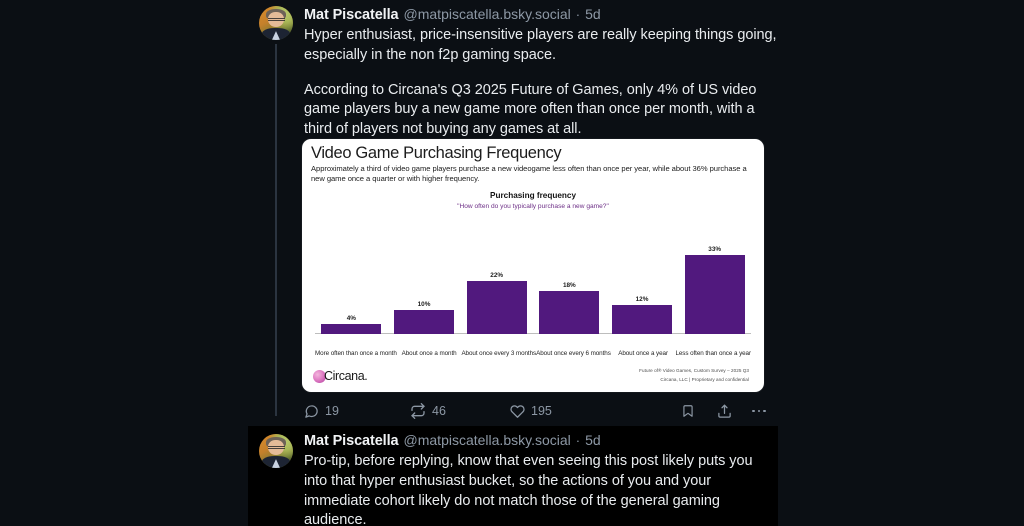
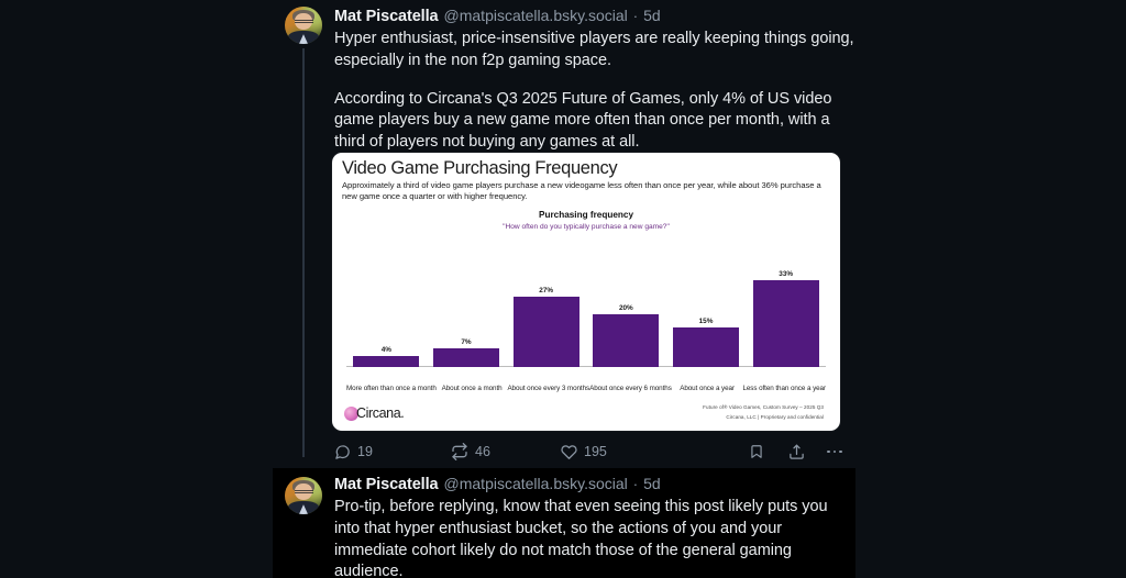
About once a month: 10% -> 7%
About once every 3 months: 22% -> 27%
About once every 6 months: 18% -> 20%
About once a year: 12% -> 15%
